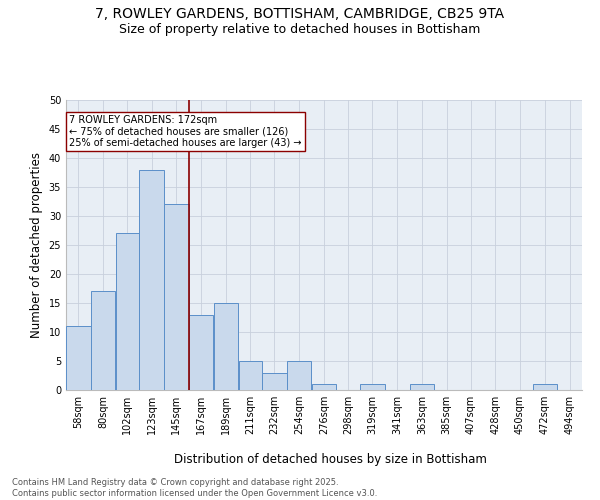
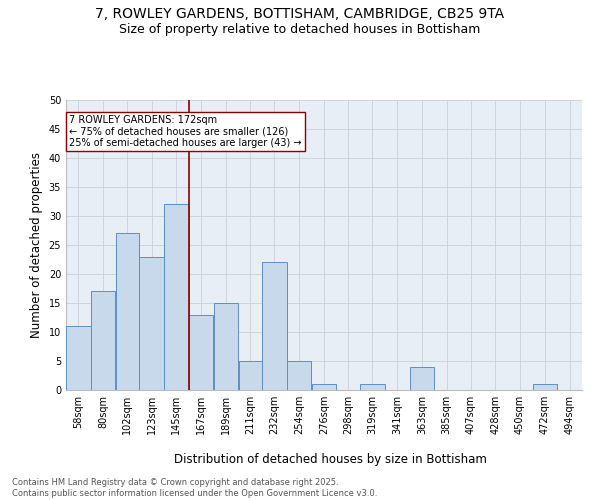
123sqm: 38 -> 23
232sqm: 3 -> 22
363sqm: 1 -> 4
